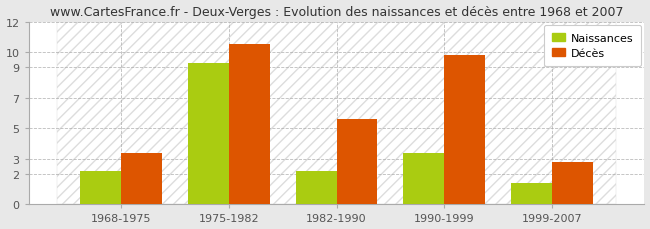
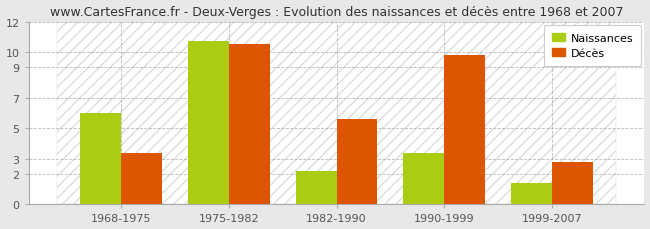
Naissances/1968-1975: 2.2 -> 6.0
Naissances/1975-1982: 9.3 -> 10.7
